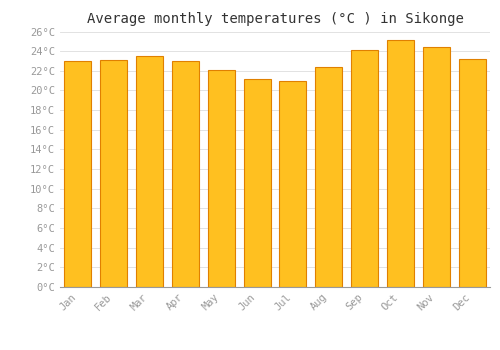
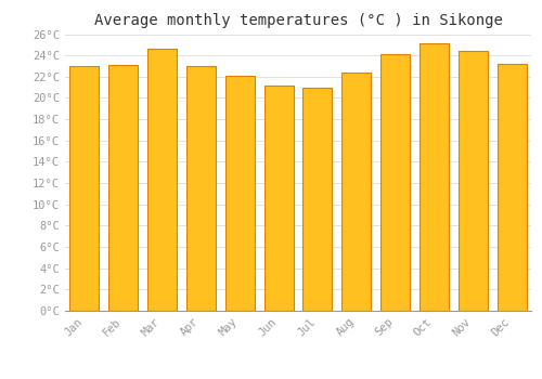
Mar: 23.5°C -> 24.6°C
